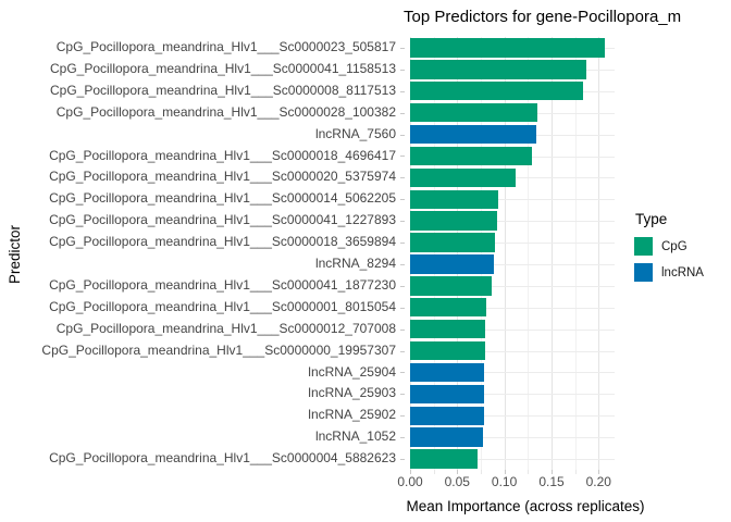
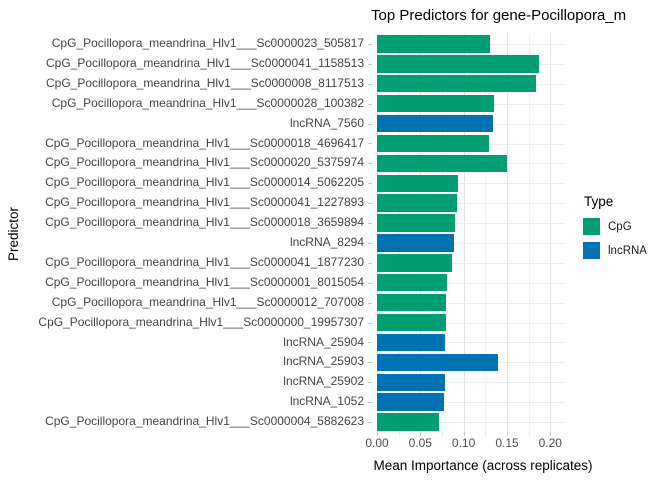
CpG_Pocillopora_meandrina_Hlv1___Sc0000023_505817: 0.21 -> 0.13
CpG_Pocillopora_meandrina_Hlv1___Sc0000020_5375974: 0.11 -> 0.15
lncRNA_25903: 0.08 -> 0.14
